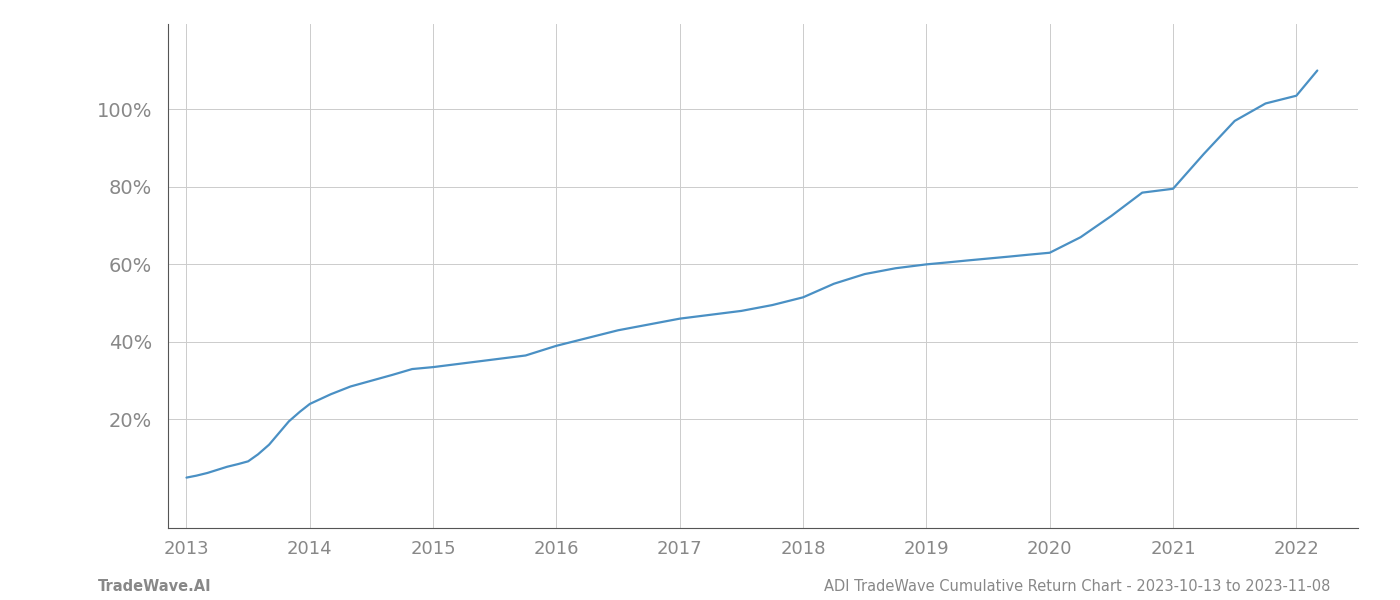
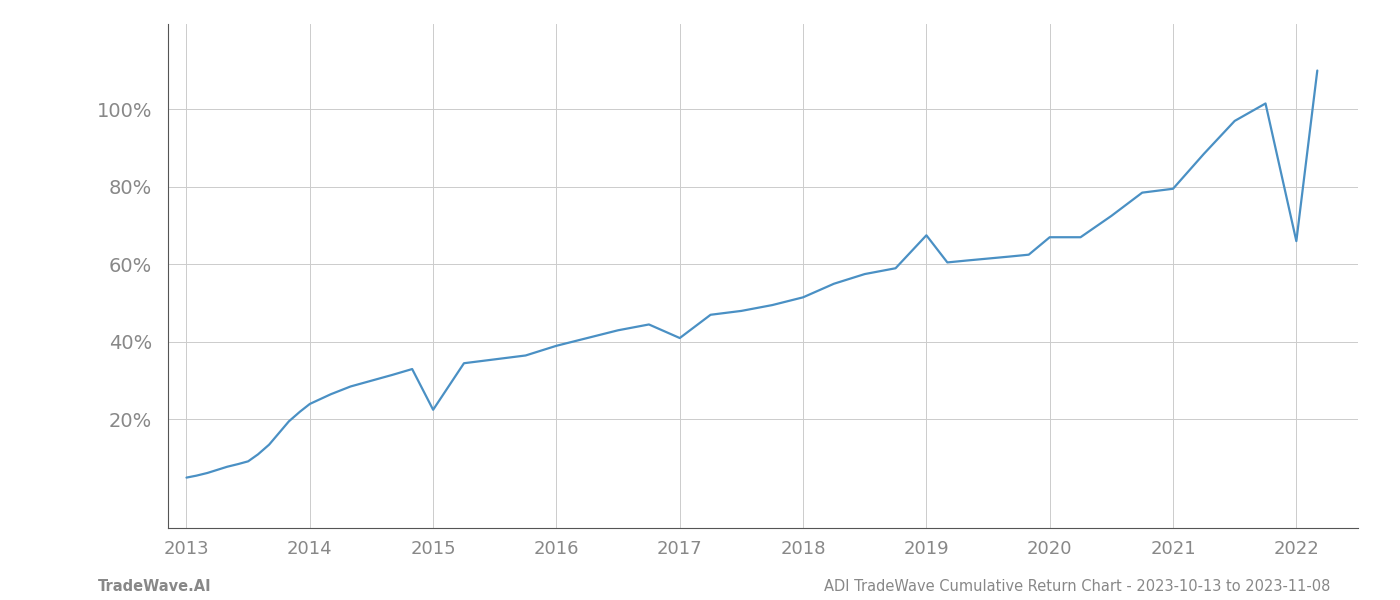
2015: 33.5% -> 22.5%
2017: 46.0% -> 41.0%
2019: 60.0% -> 67.5%
2020: 63.0% -> 67.0%
2022: 103.5% -> 66.0%
